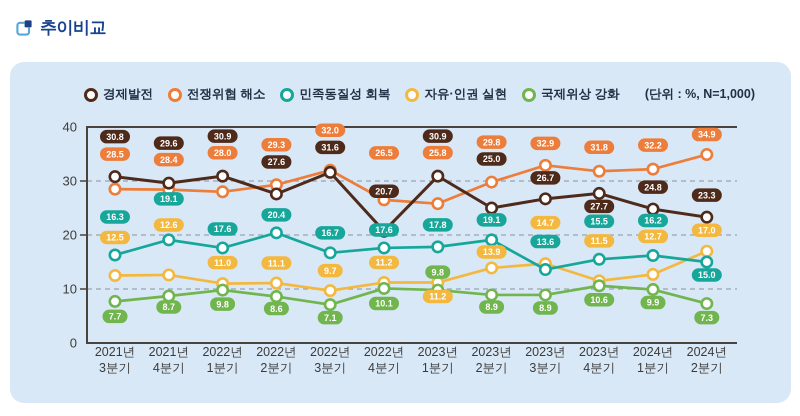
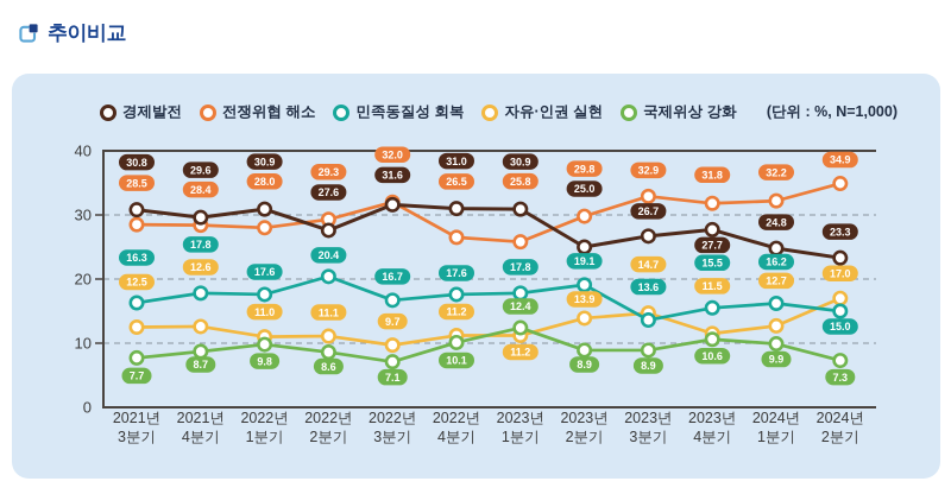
민족동질성 회복/2021년 4분기: 19.1 -> 17.8
경제발전/2022년 4분기: 20.7 -> 31.0
국제위상 강화/2023년 1분기: 9.8 -> 12.4
